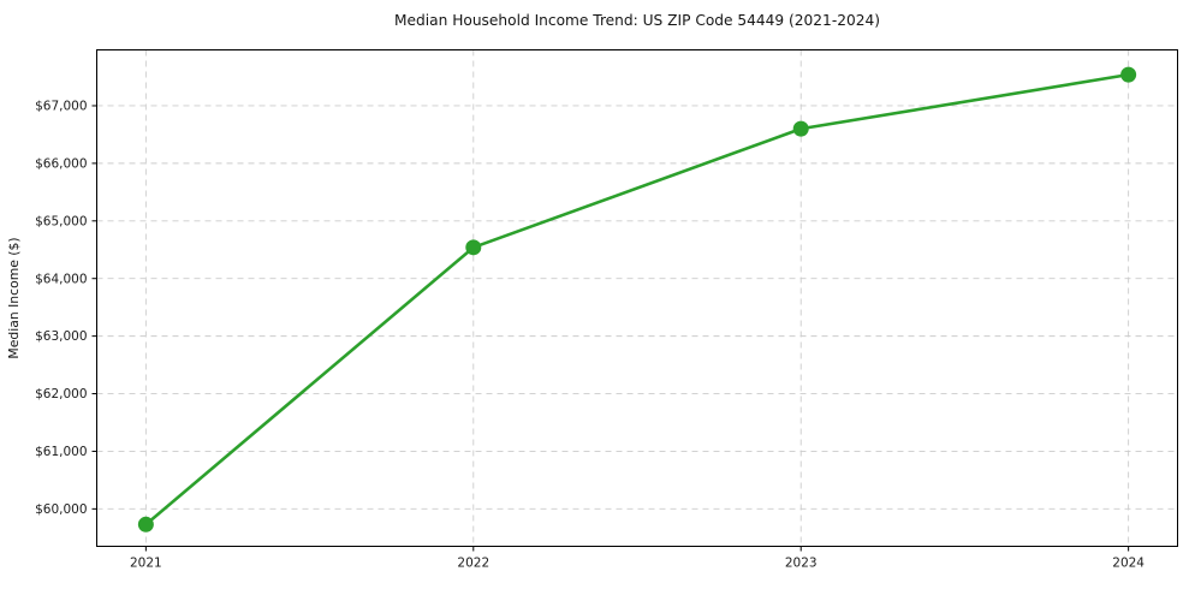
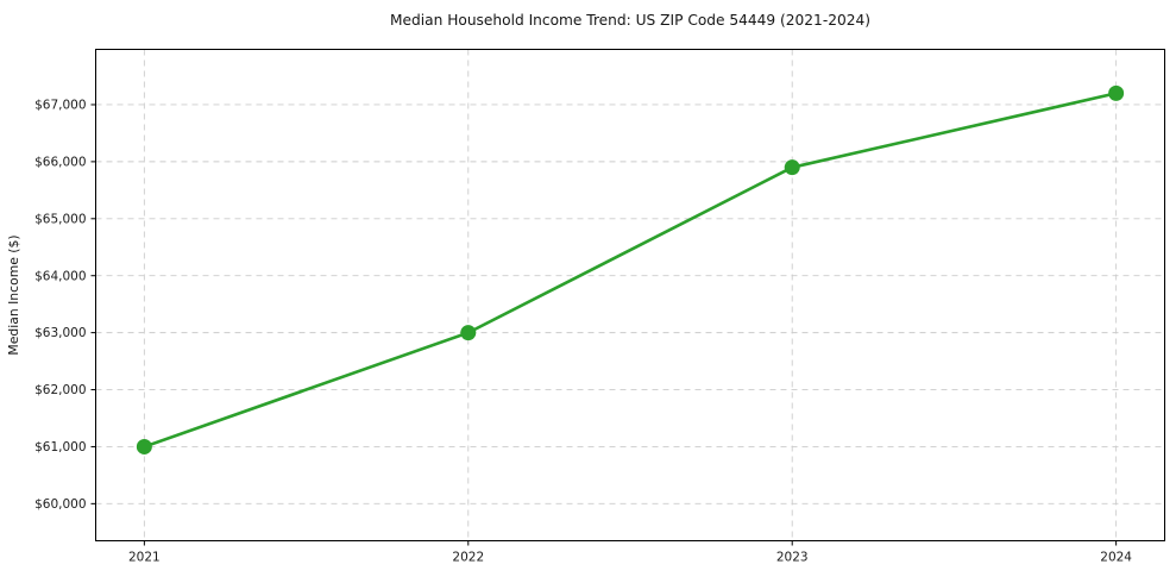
2021: $59700 -> $61000
2022: $64500 -> $63000
2023: $66600 -> $65900
2024: $67500 -> $67200
